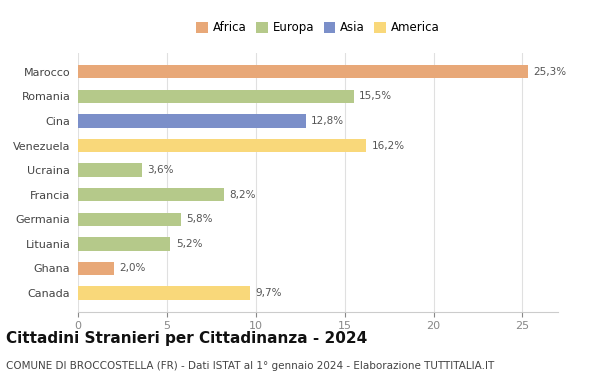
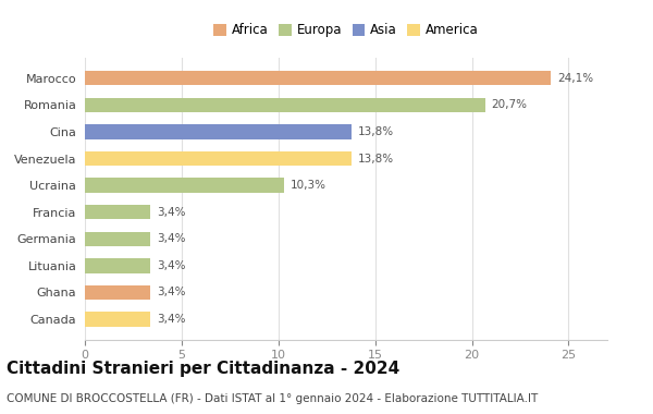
Marocco: 25,3% -> 24,1%
Romania: 15,5% -> 20,7%
Cina: 12,8% -> 13,8%
Venezuela: 16,2% -> 13,8%
Ucraina: 3,6% -> 10,3%
Francia: 8,2% -> 3,4%
Germania: 5,8% -> 3,4%
Lituania: 5,2% -> 3,4%
Ghana: 2,0% -> 3,4%
Canada: 9,7% -> 3,4%
